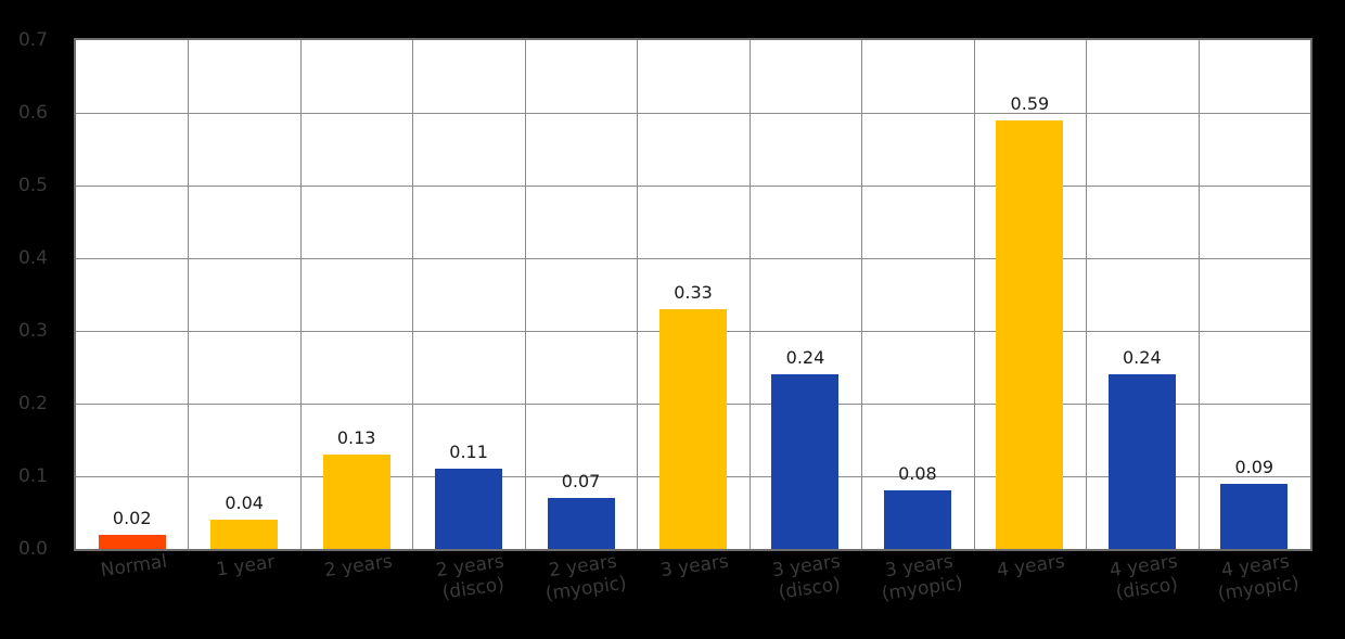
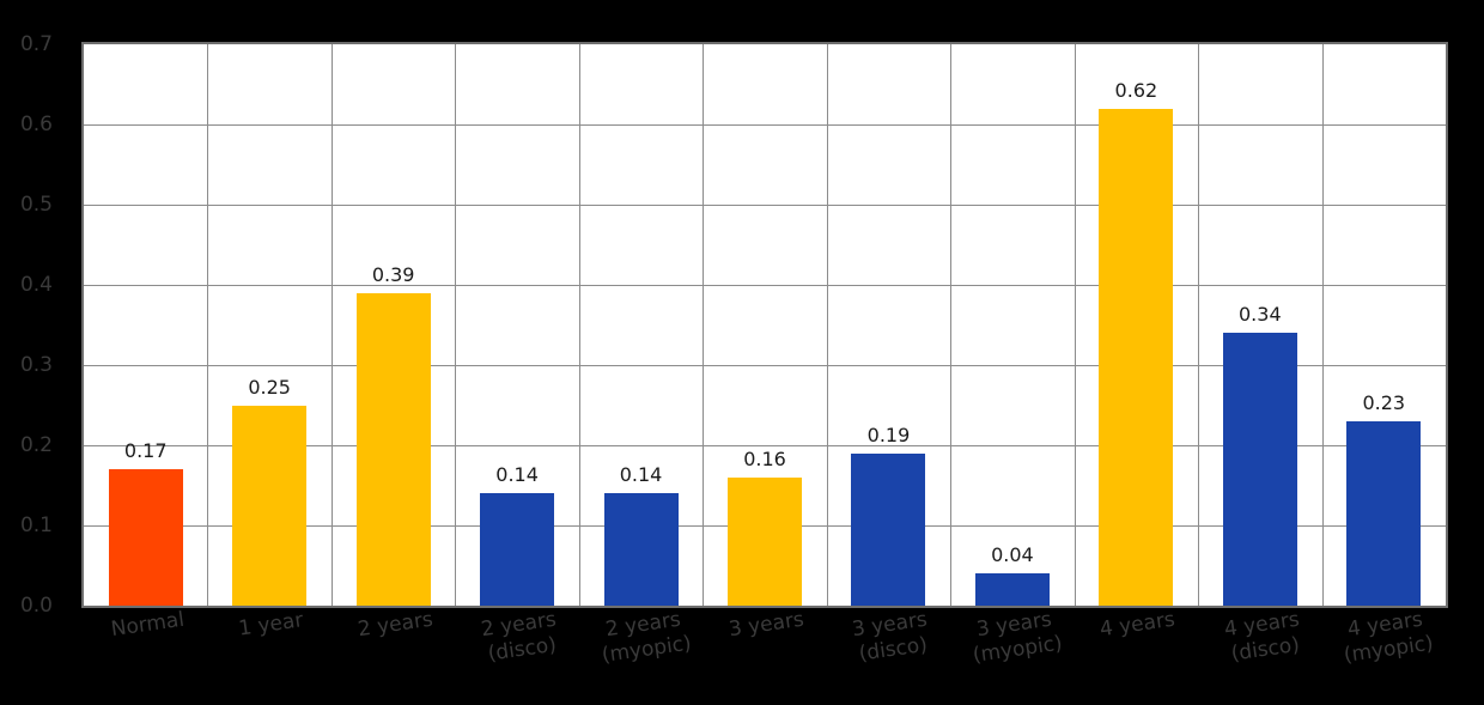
Normal: 0.02 -> 0.17
1 year: 0.04 -> 0.25
2 years: 0.13 -> 0.39
2 years (disco): 0.11 -> 0.14
2 years (myopic): 0.07 -> 0.14
3 years: 0.33 -> 0.16
3 years (disco): 0.24 -> 0.19
3 years (myopic): 0.08 -> 0.04
4 years: 0.59 -> 0.62
4 years (disco): 0.24 -> 0.34
4 years (myopic): 0.09 -> 0.23
